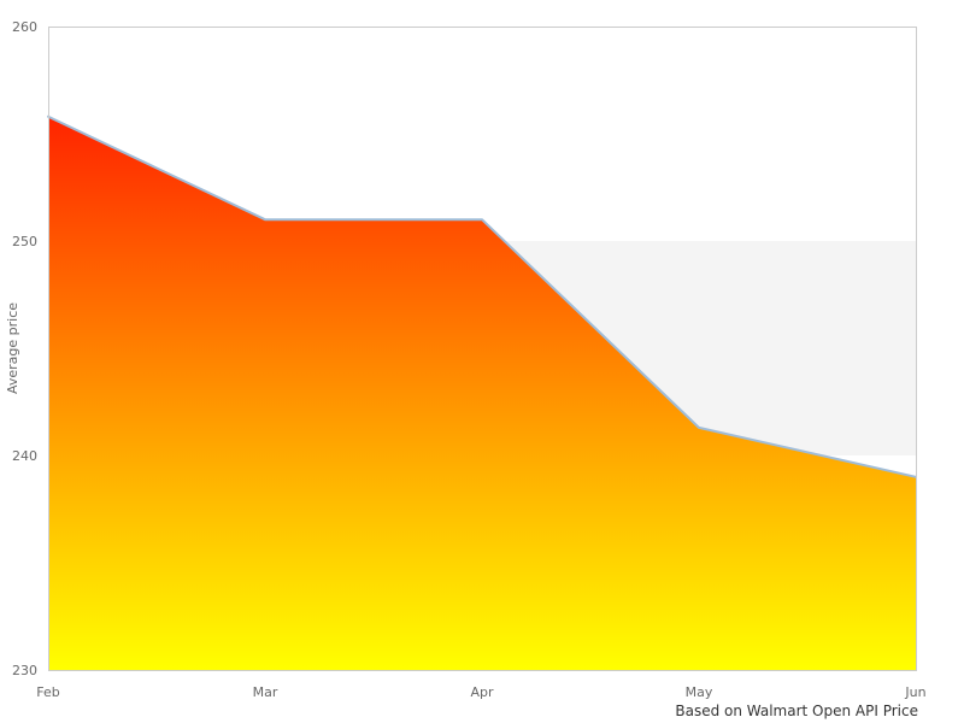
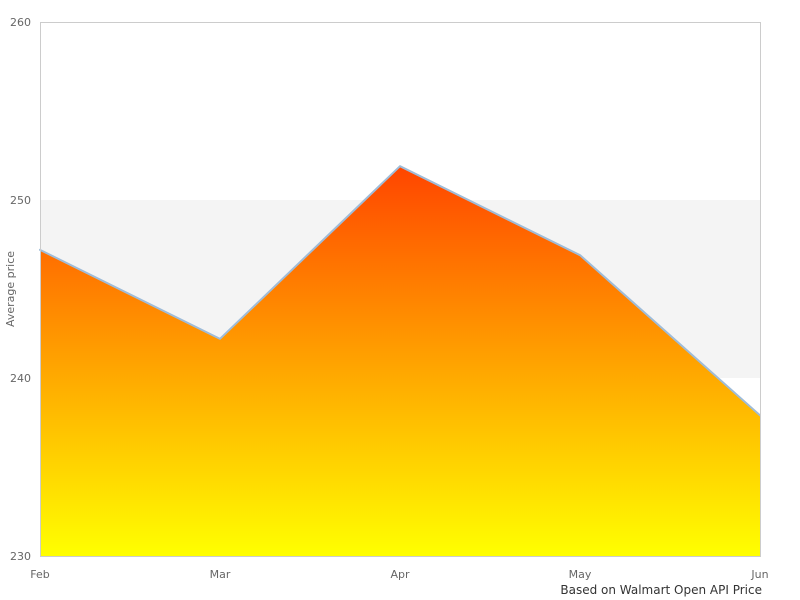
Feb: 255.8 -> 247.2
Mar: 251.0 -> 242.2
Apr: 251.0 -> 251.9
May: 241.3 -> 246.9
Jun: 239.0 -> 237.9
